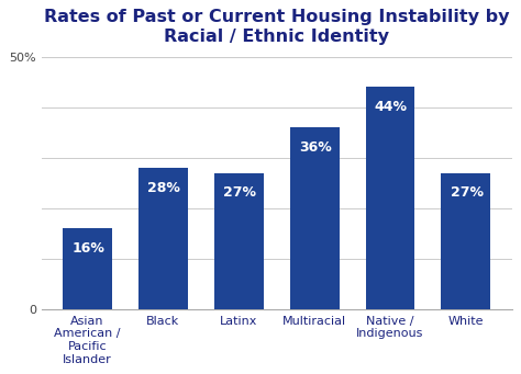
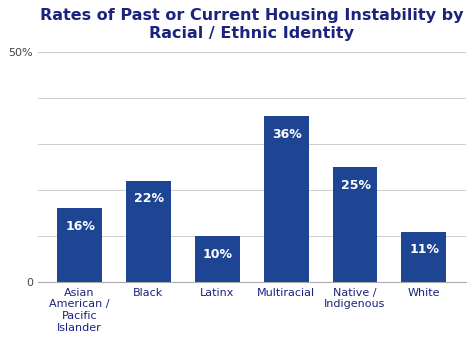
Black: 28% -> 22%
Latinx: 27% -> 10%
Native / Indigenous: 44% -> 25%
White: 27% -> 11%
